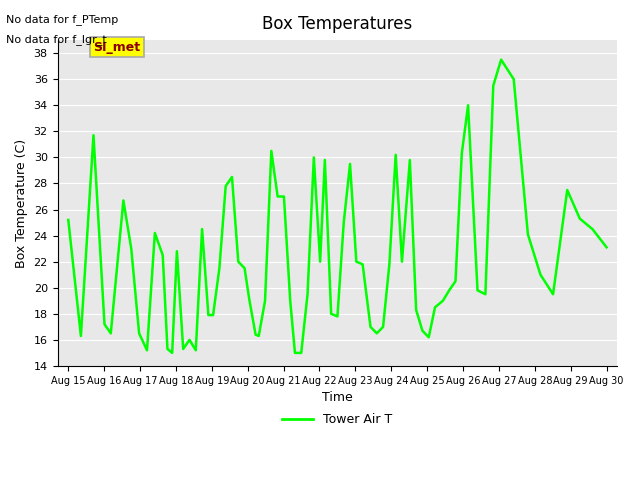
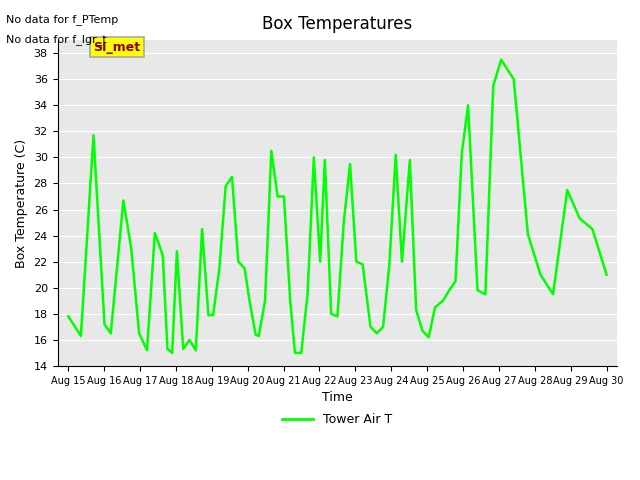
Aug 15: 25.2 -> 17.8
Aug 30: 23.1 -> 21.0
